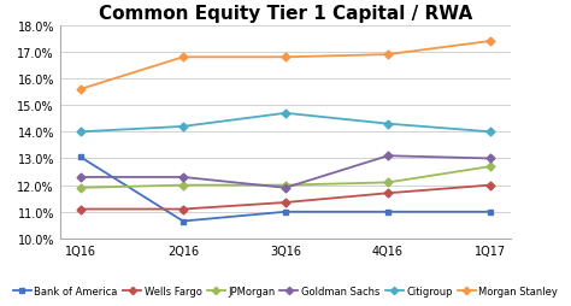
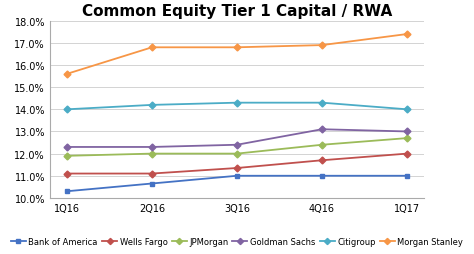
Bank of America/1Q16: 13.05% -> 10.30%
Goldman Sachs/3Q16: 11.9% -> 12.4%
Citigroup/3Q16: 14.7% -> 14.3%
JPMorgan/4Q16: 12.1% -> 12.4%
